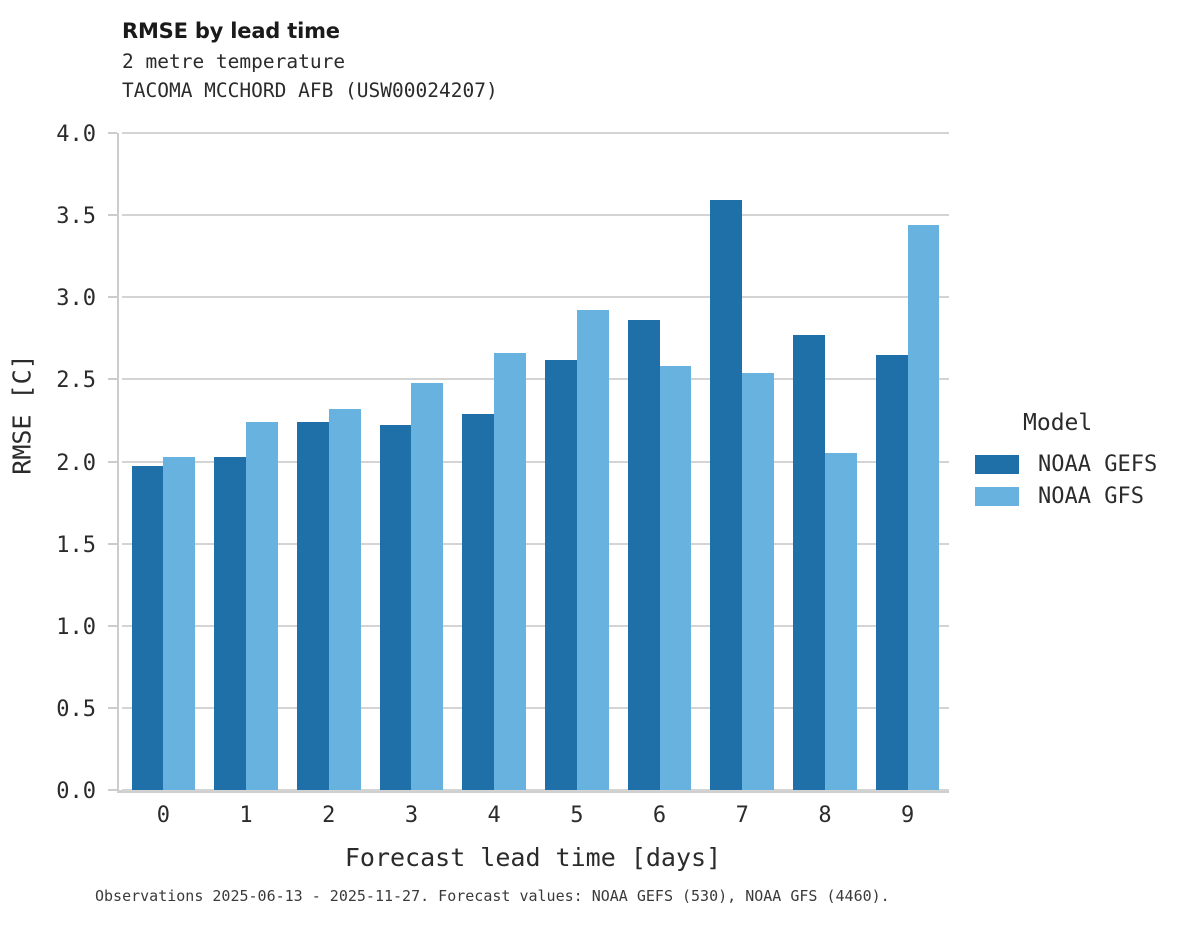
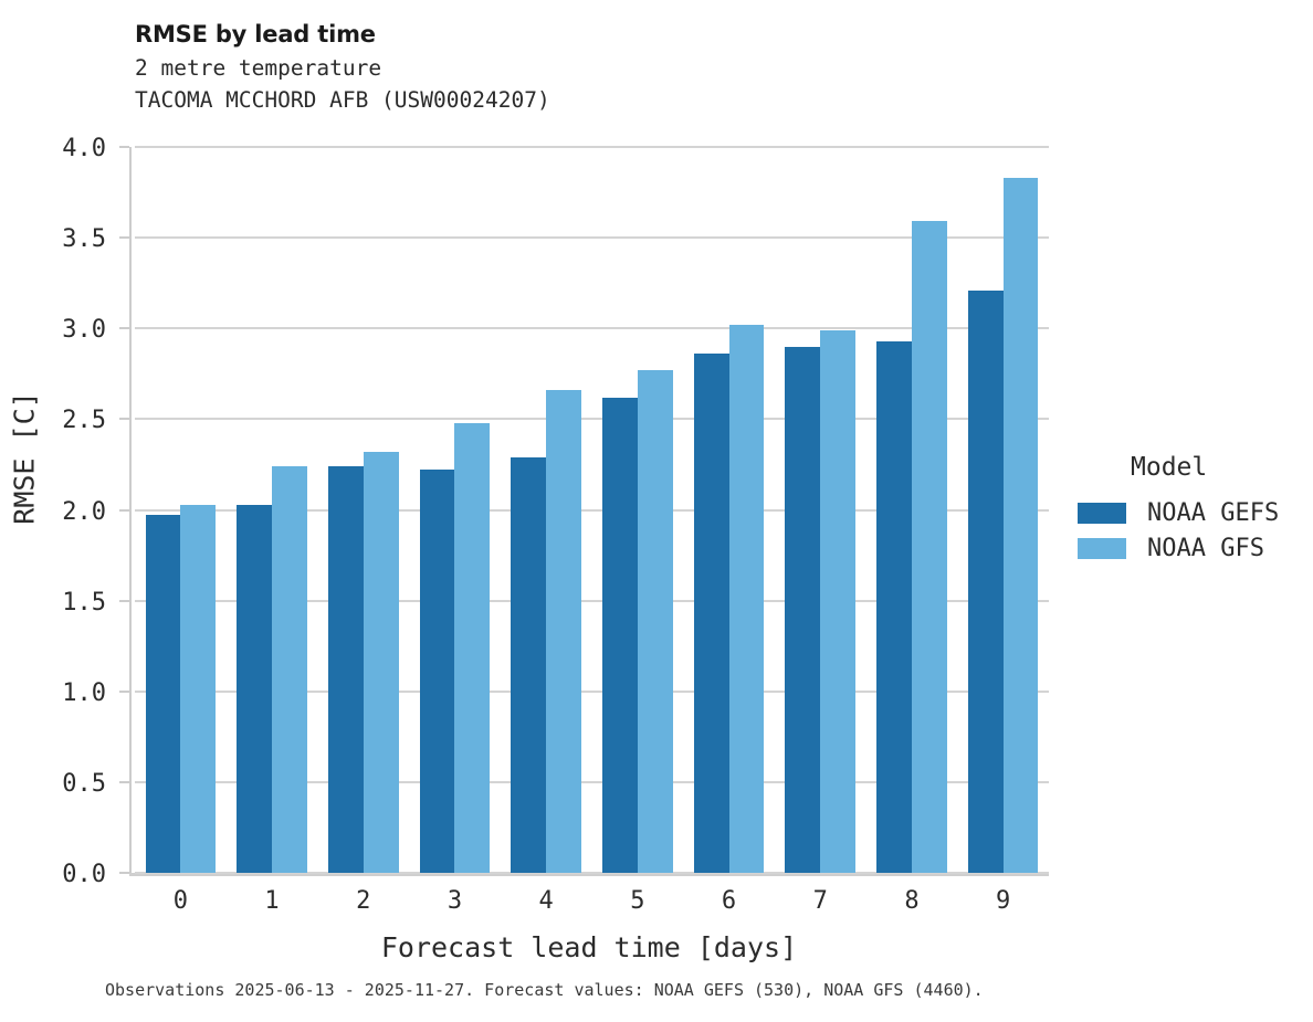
NOAA GFS/5: 2.92 -> 2.77
NOAA GFS/6: 2.58 -> 3.02
NOAA GEFS/7: 3.59 -> 2.90
NOAA GFS/7: 2.54 -> 2.99
NOAA GEFS/8: 2.77 -> 2.93
NOAA GFS/8: 2.05 -> 3.59
NOAA GEFS/9: 2.65 -> 3.21
NOAA GFS/9: 3.44 -> 3.83
